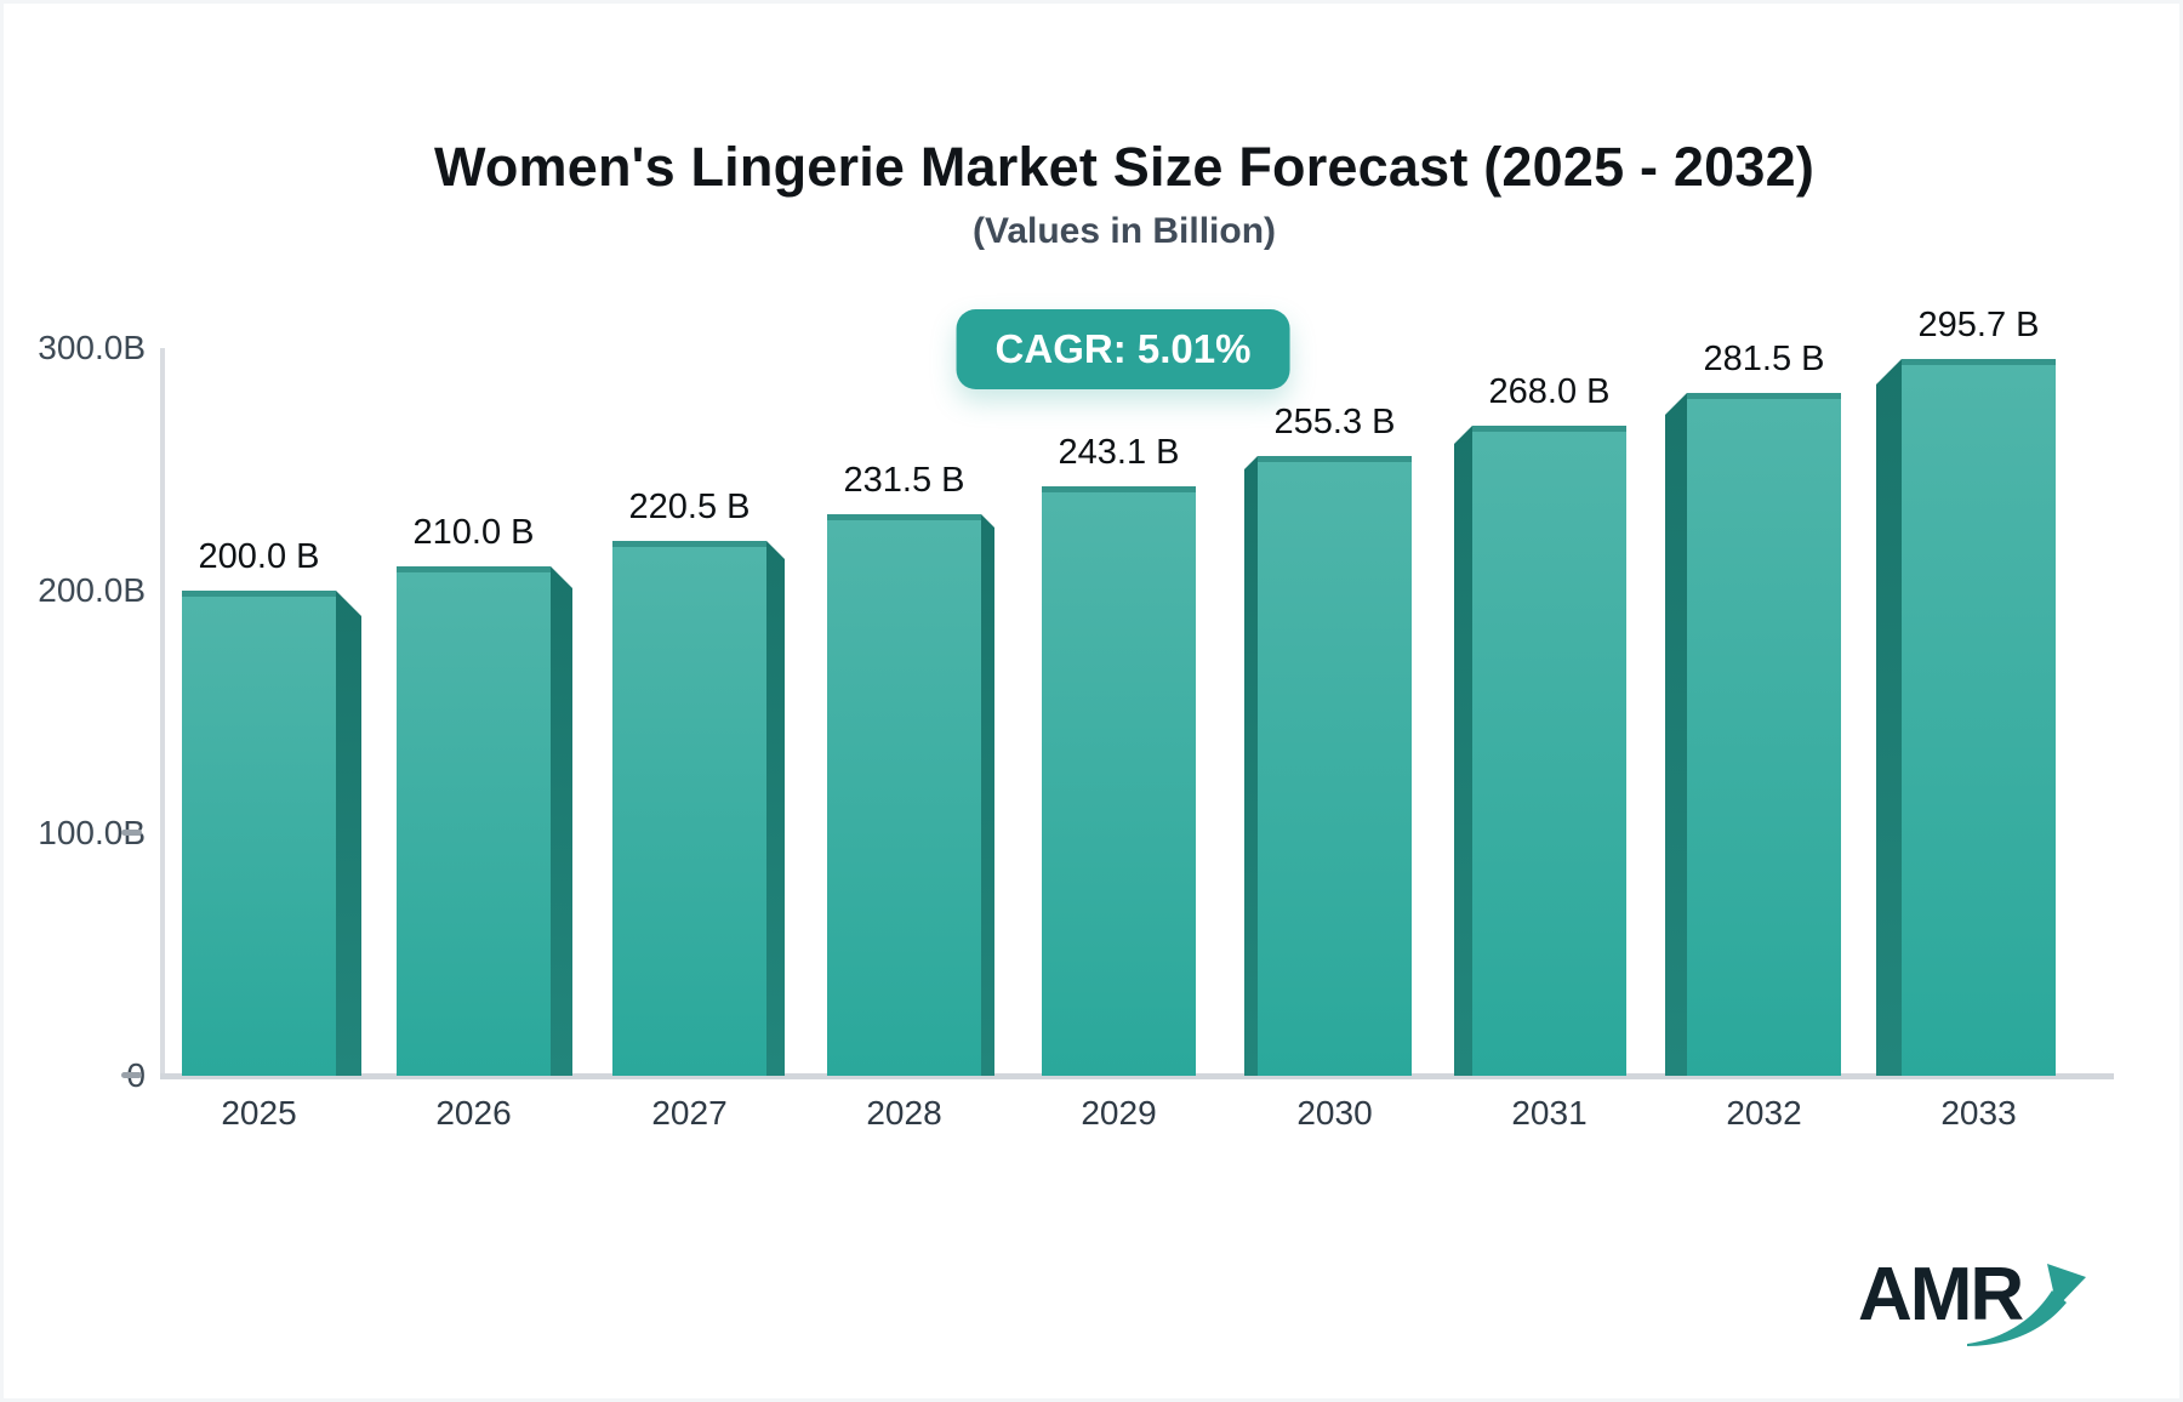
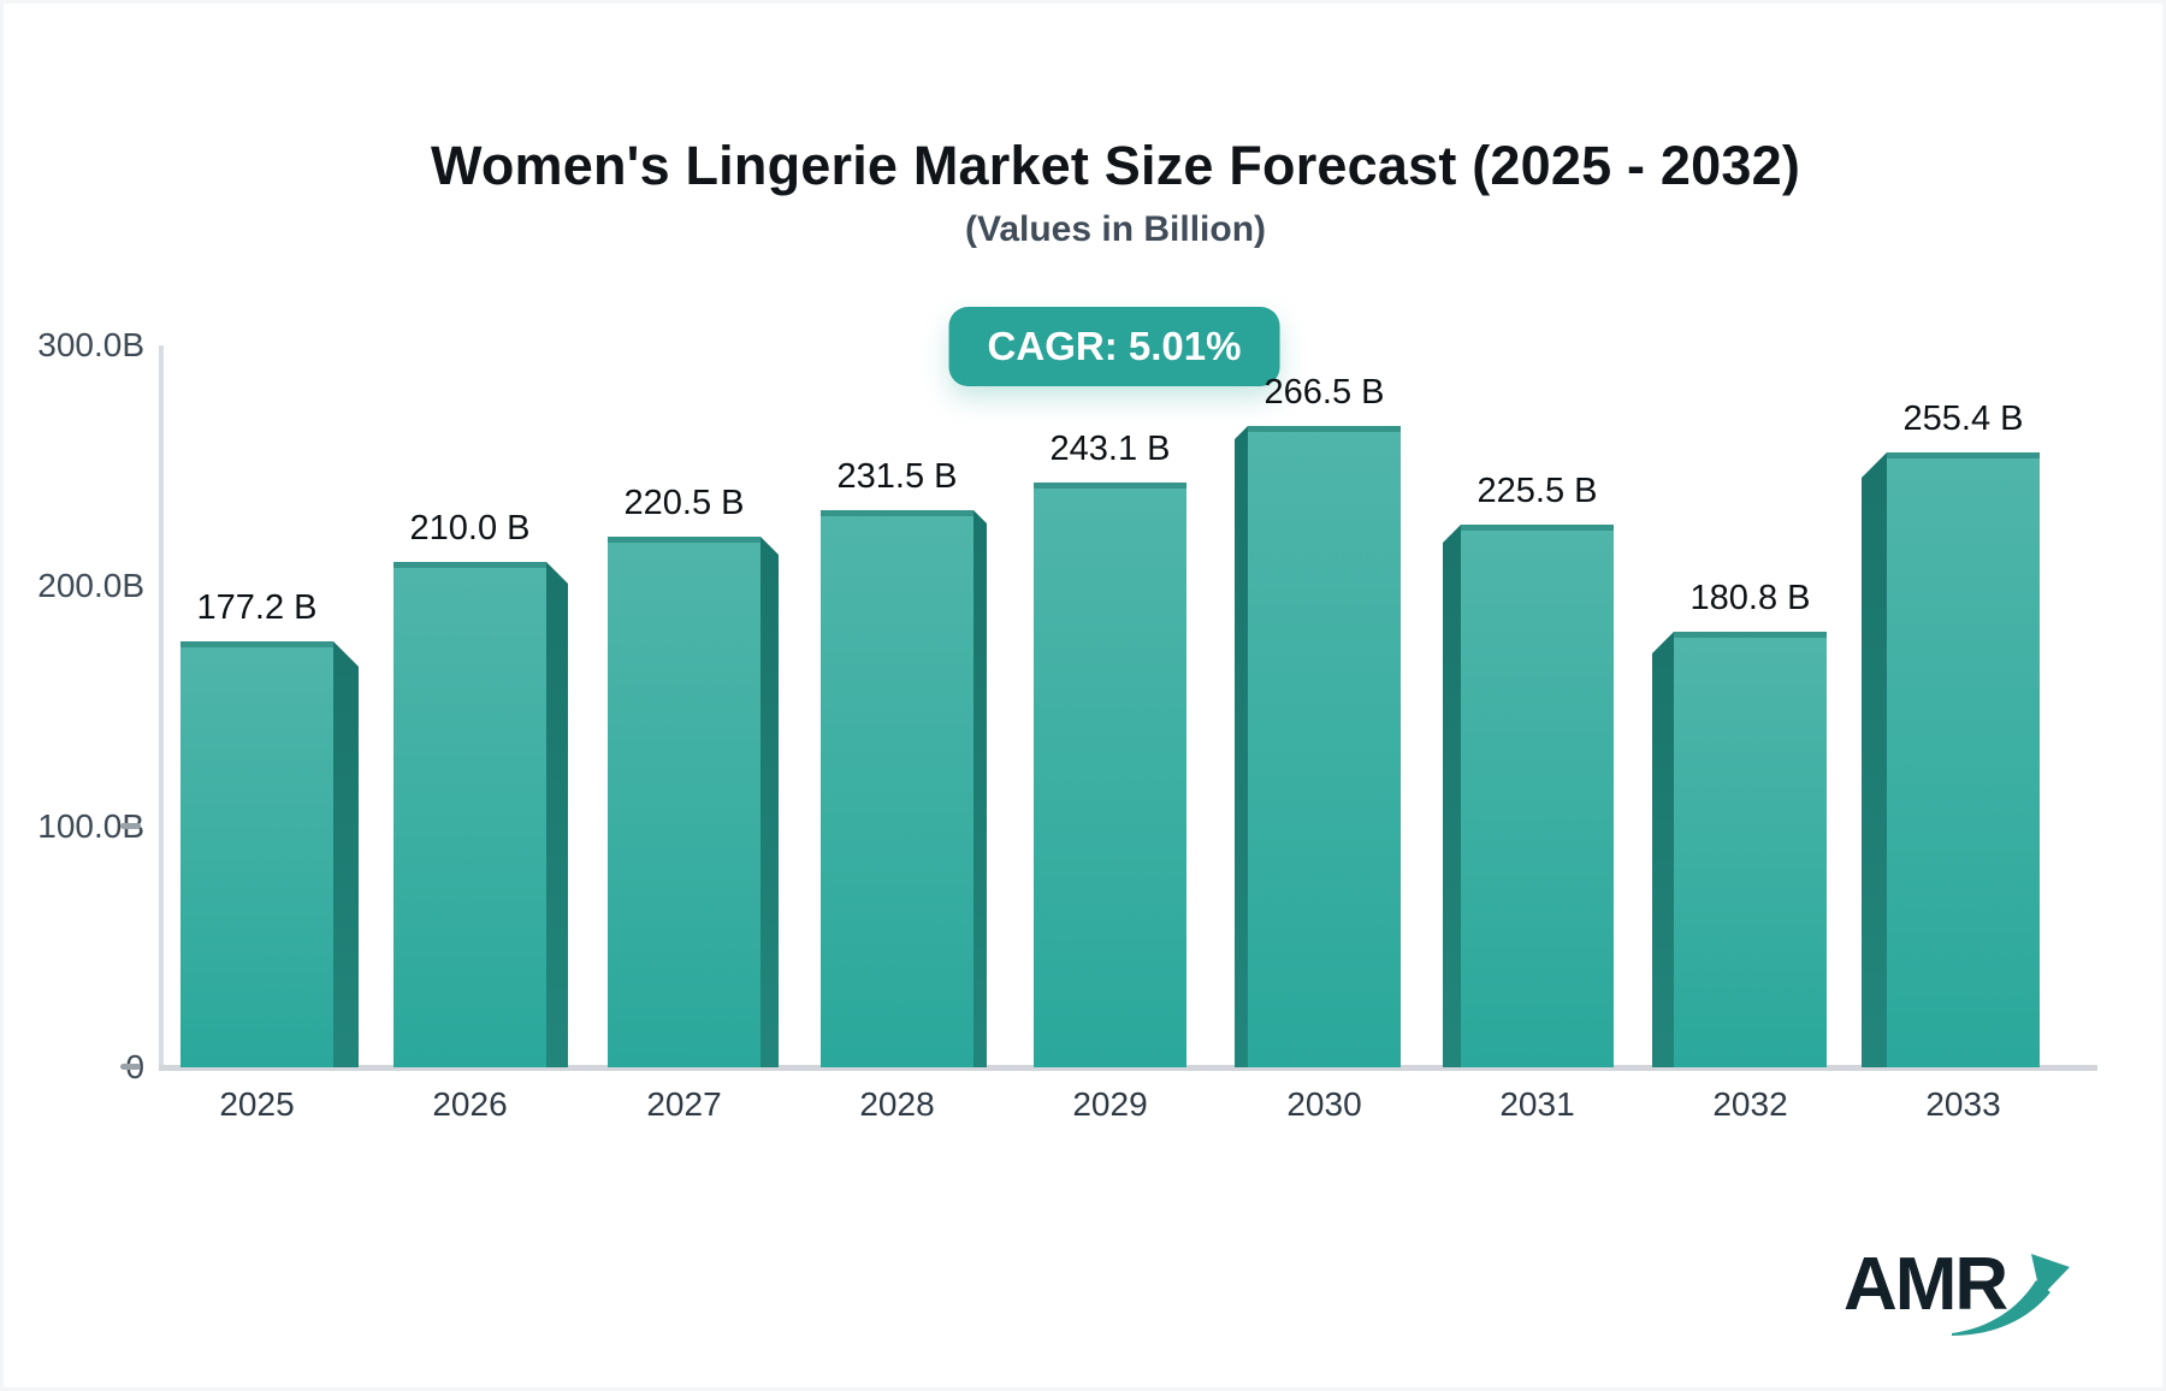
2025: 200.0 -> 177.2
2030: 255.3 -> 266.5
2031: 268.0 -> 225.5
2032: 281.5 -> 180.8
2033: 295.7 -> 255.4
